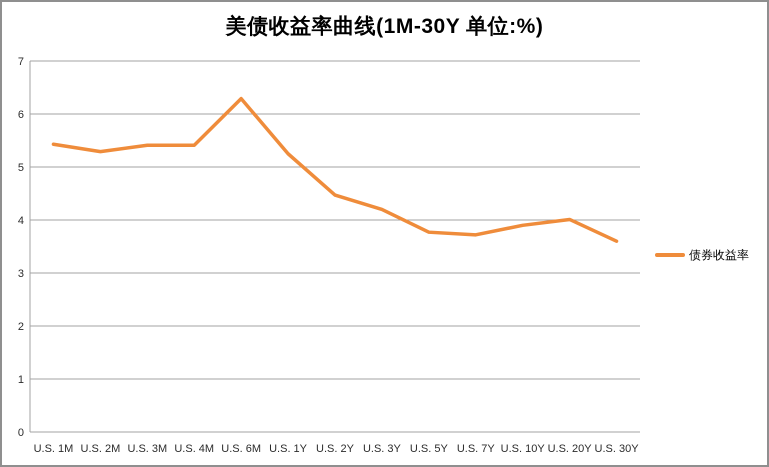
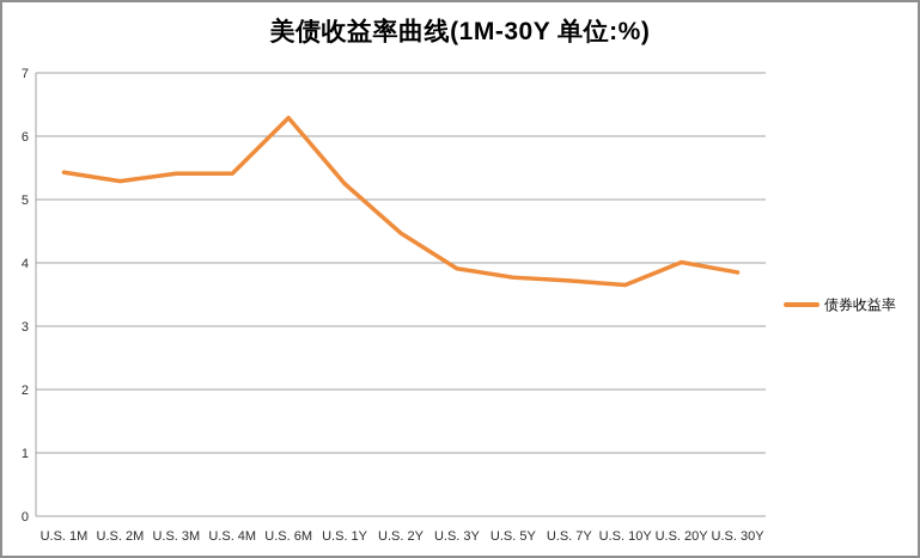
U.S. 3Y: 4.2 -> 3.9
U.S. 10Y: 3.9 -> 3.6
U.S. 30Y: 3.6 -> 3.9
